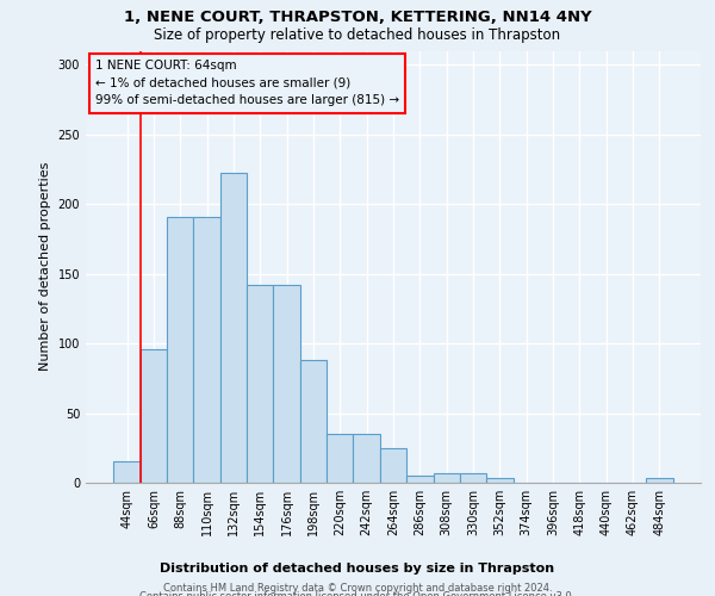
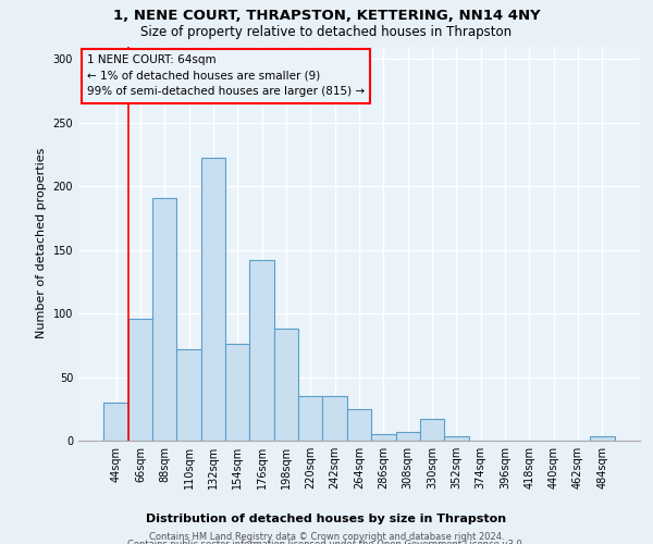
44sqm: 15 -> 30
110sqm: 191 -> 72
154sqm: 142 -> 76
330sqm: 7 -> 17
